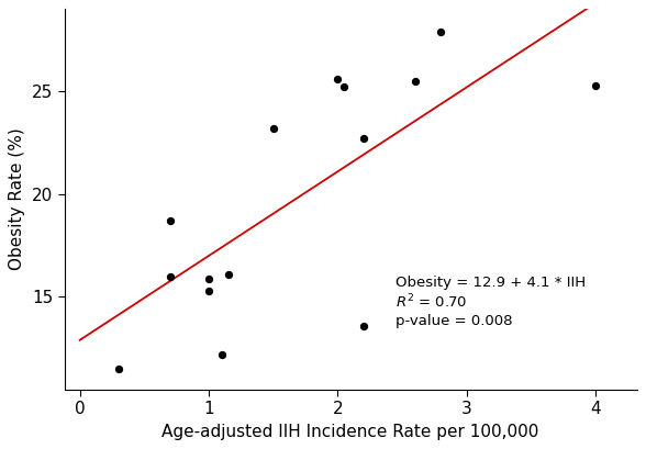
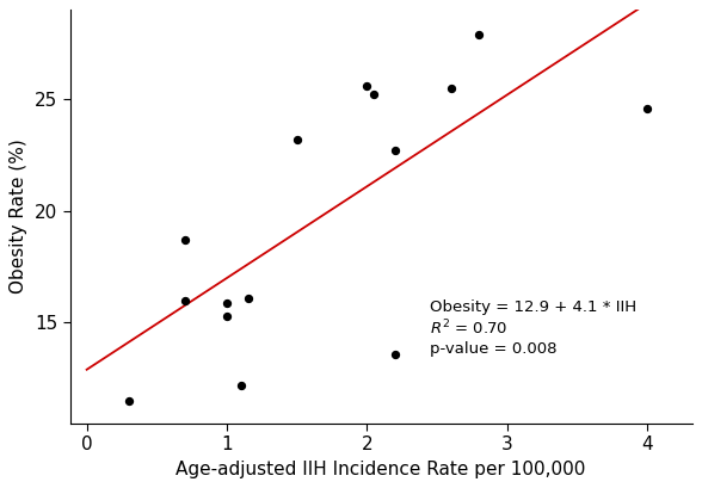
4: 25.3 -> 24.6
